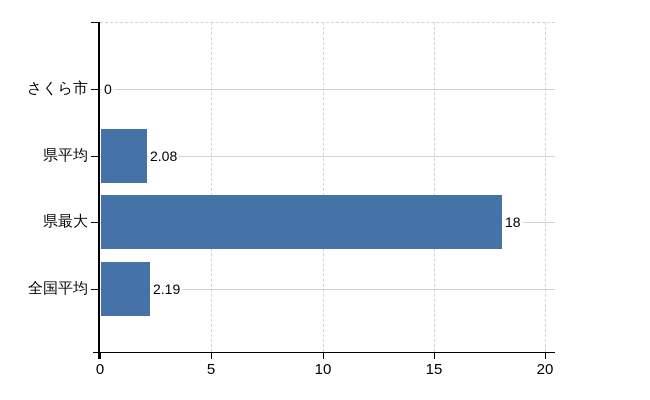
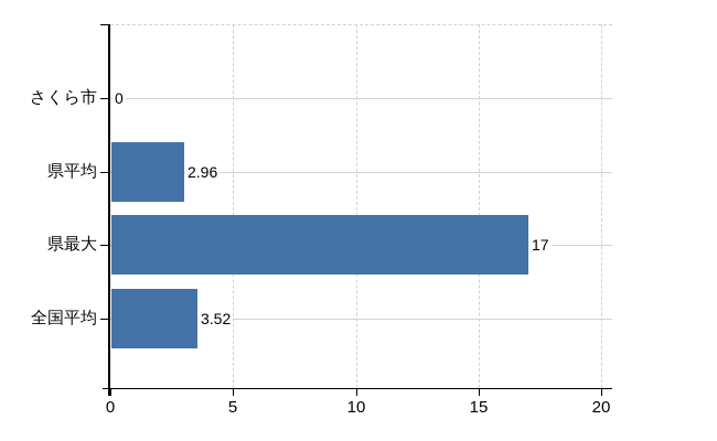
県平均: 2.08 -> 2.96
県最大: 18 -> 17
全国平均: 2.19 -> 3.52
